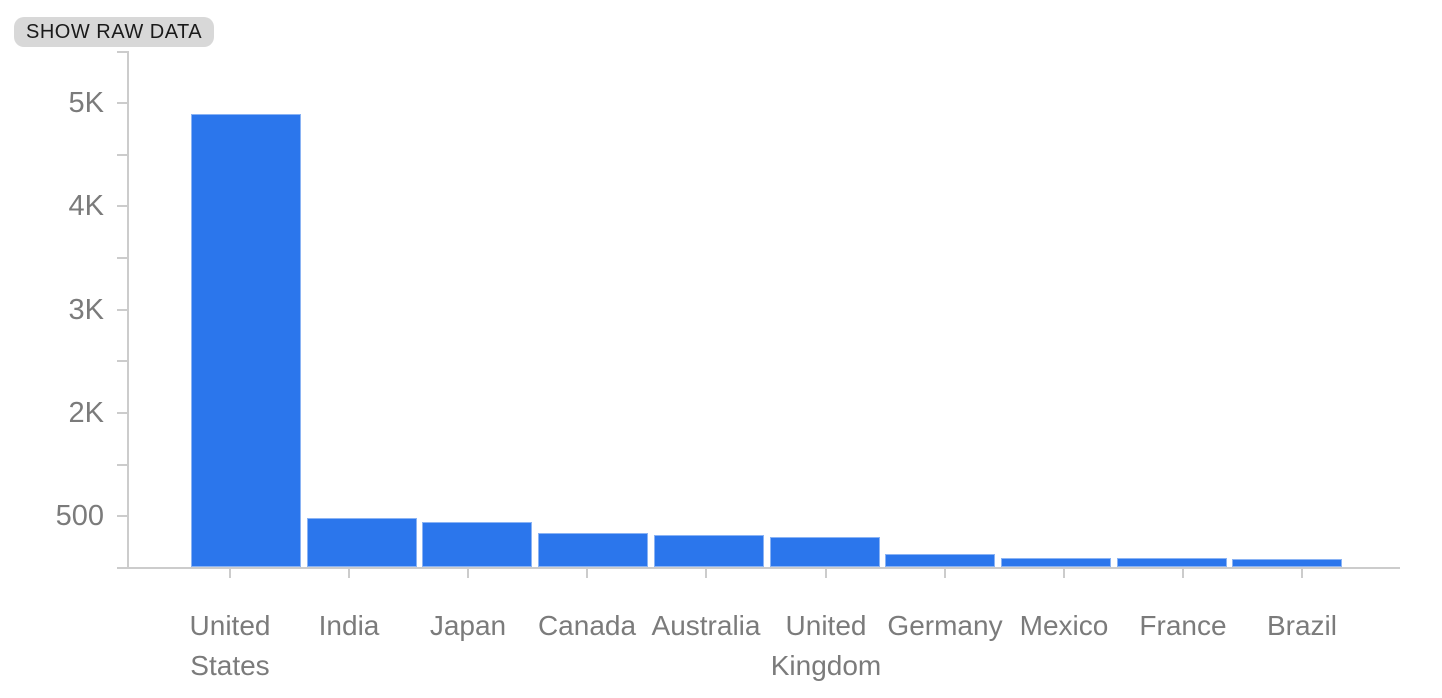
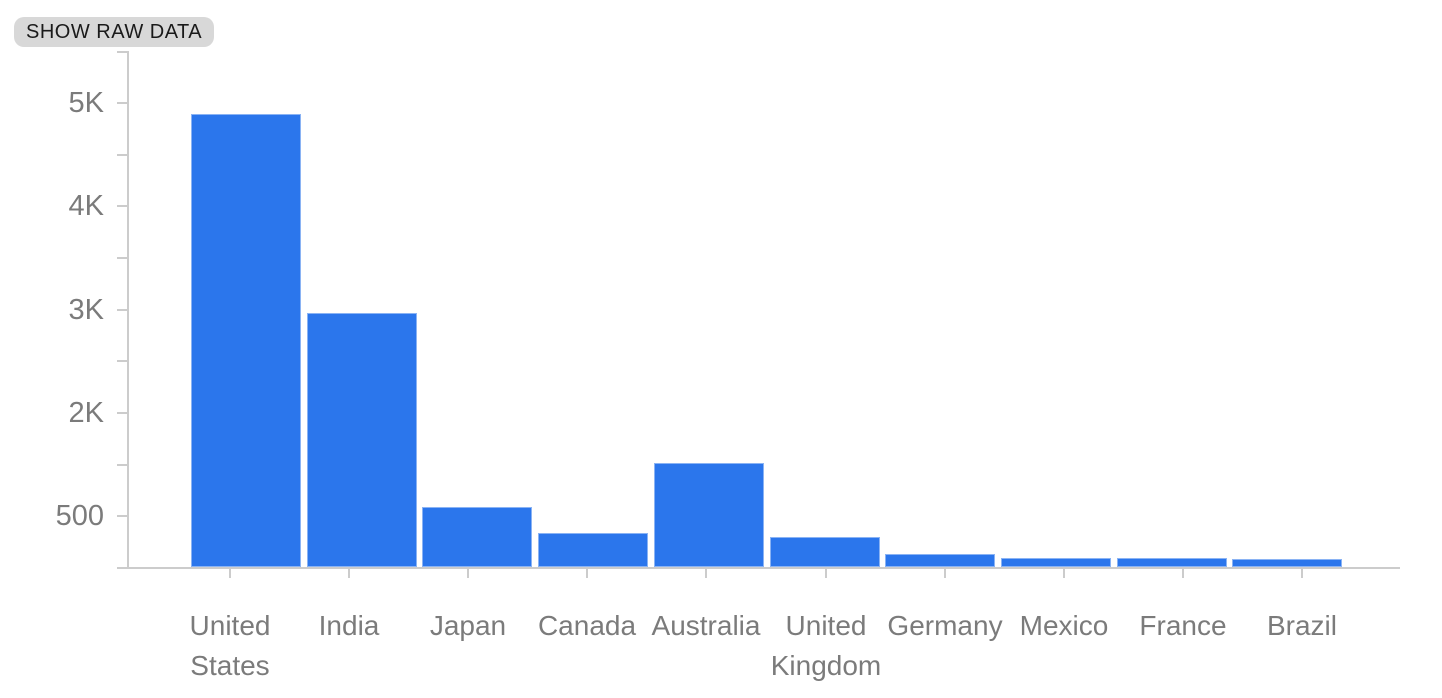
India: 0.53K -> 2.73K
Japan: 0.48K -> 0.65K
Australia: 0.34K -> 1.12K
